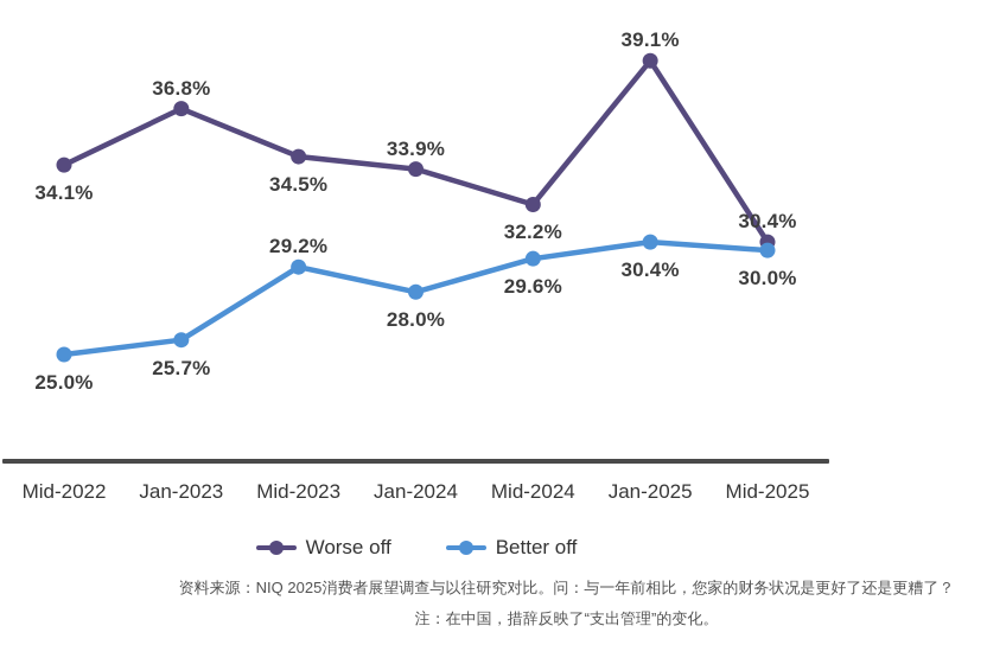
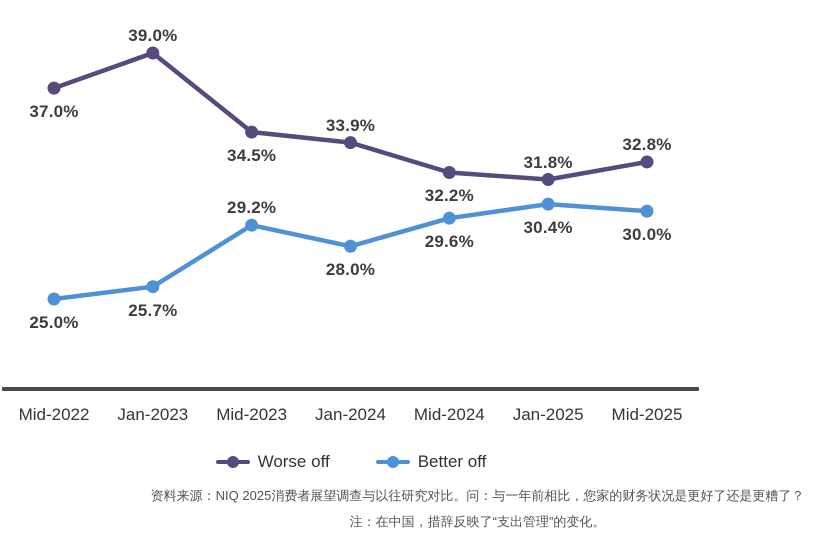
Worse off/Mid-2022: 34.1% -> 37.0%
Worse off/Jan-2023: 36.8% -> 39.0%
Worse off/Jan-2025: 39.1% -> 31.8%
Worse off/Mid-2025: 30.4% -> 32.8%
